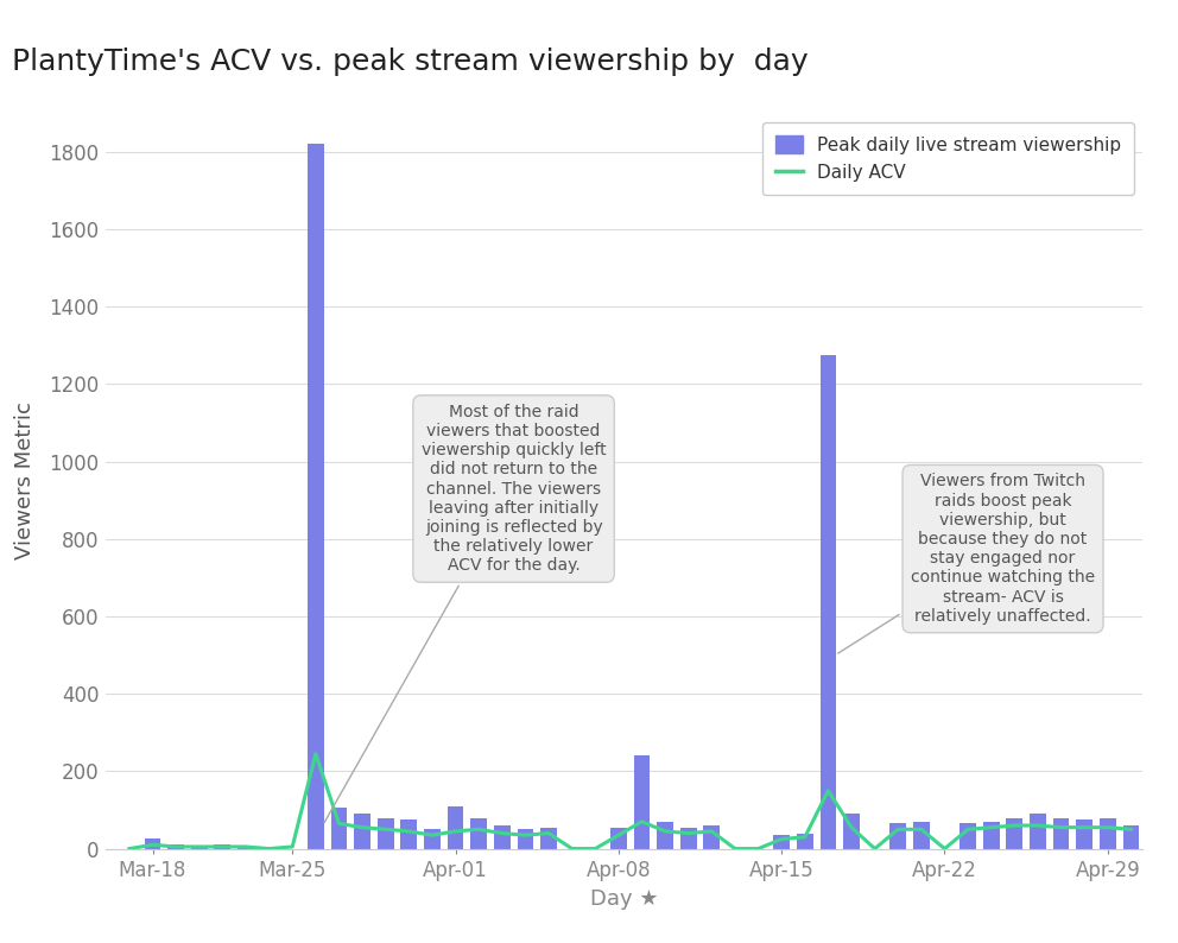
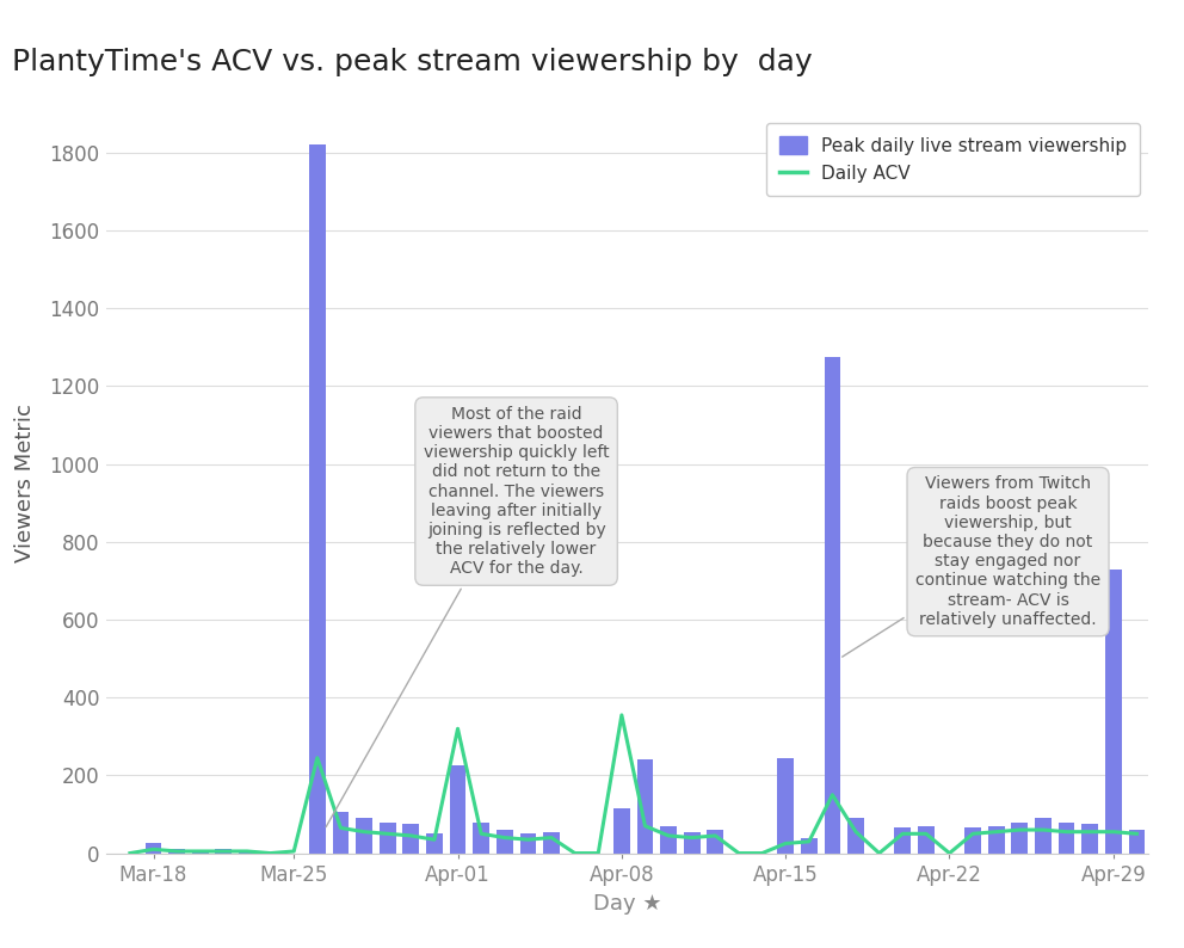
Peak daily live stream viewership/Apr-01: 110 -> 225
Daily ACV/Apr-01: 45 -> 320
Peak daily live stream viewership/Apr-08: 55 -> 115
Daily ACV/Apr-08: 35 -> 355
Peak daily live stream viewership/Apr-15: 35 -> 245
Peak daily live stream viewership/Apr-29: 80 -> 730
